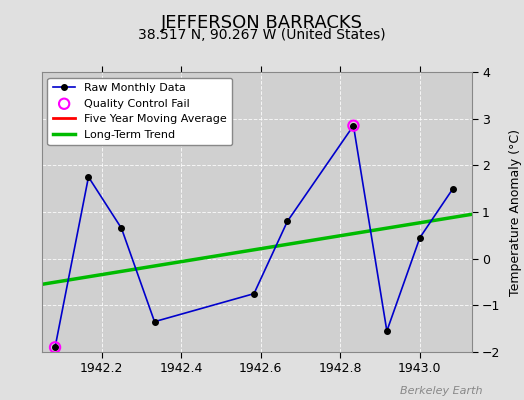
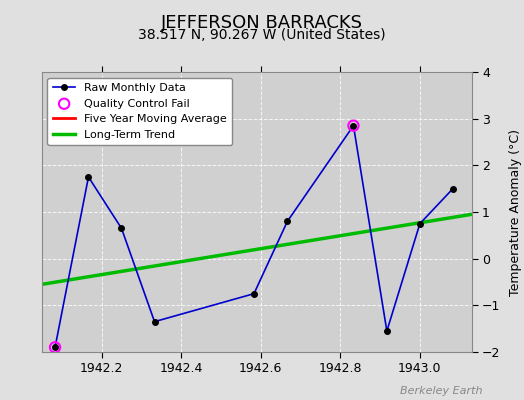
Raw Monthly Data/1943.0: 0.45 -> 0.75
